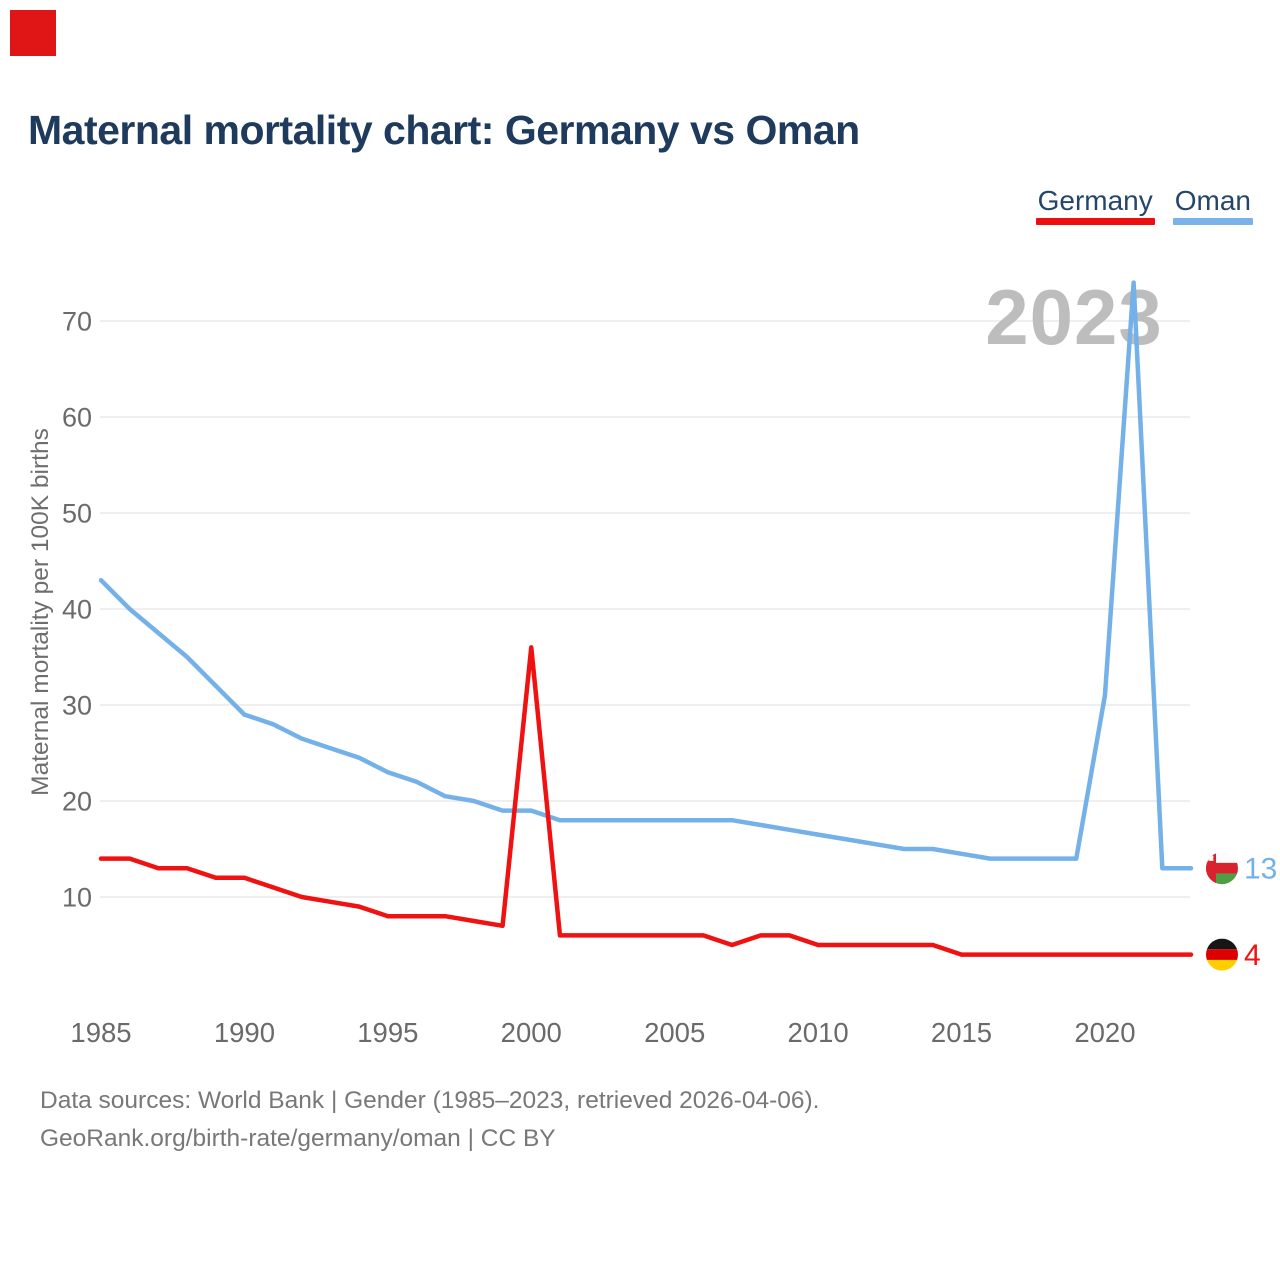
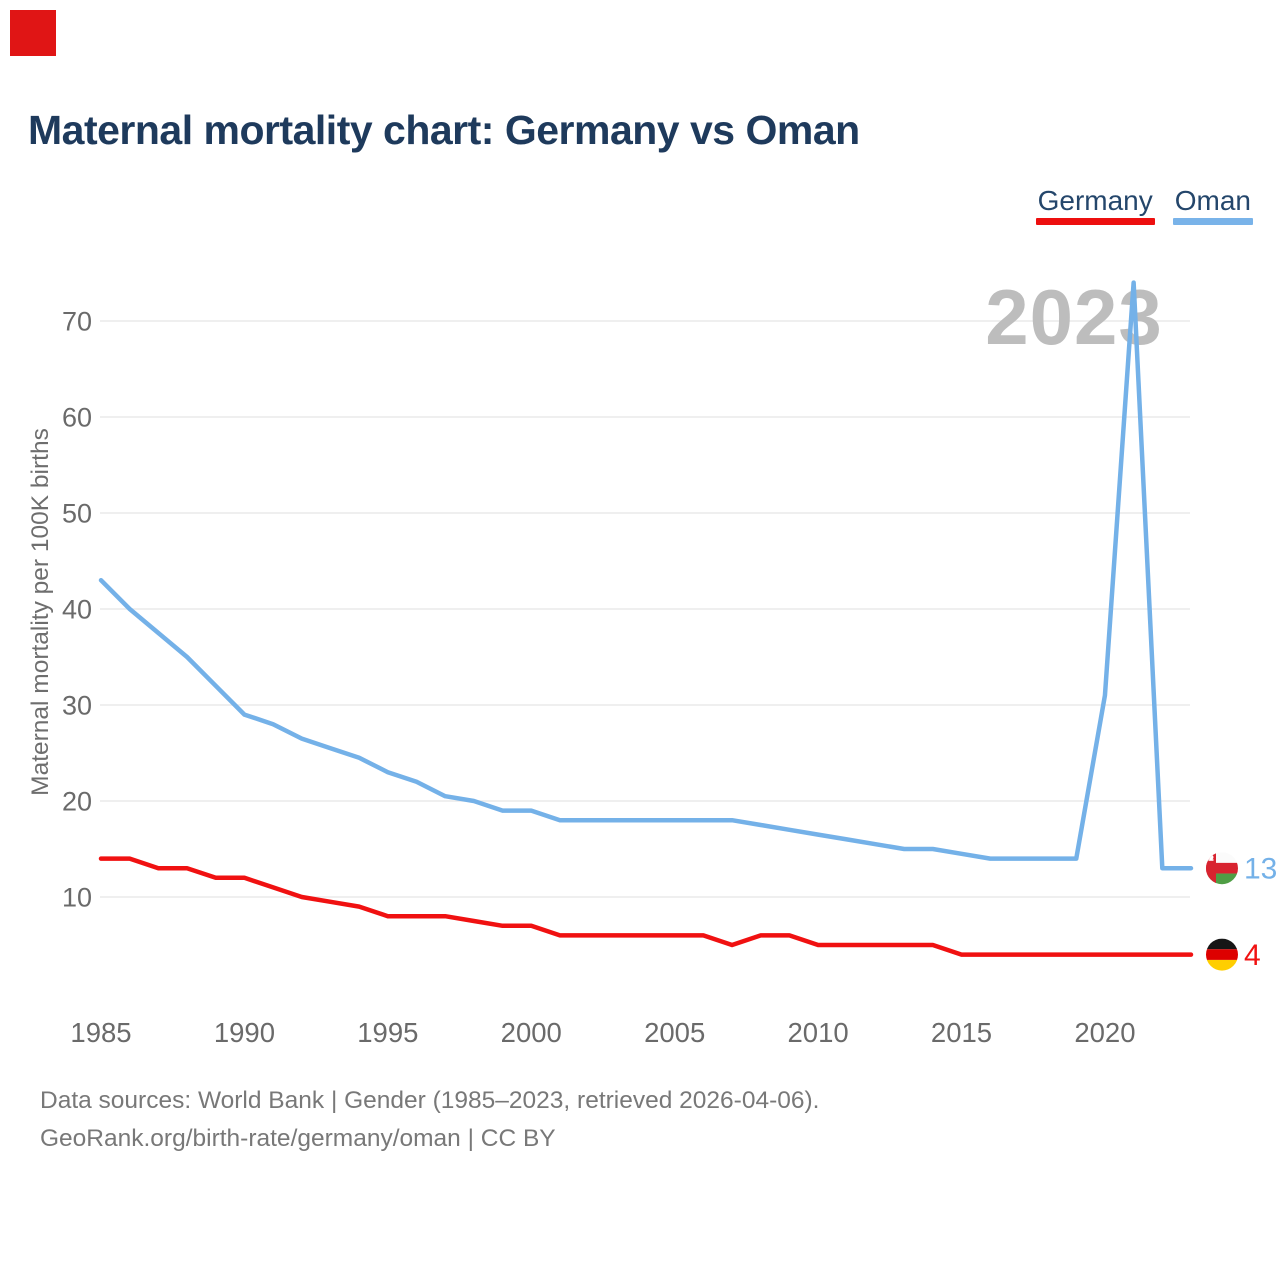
Germany/2000: 36 -> 7
